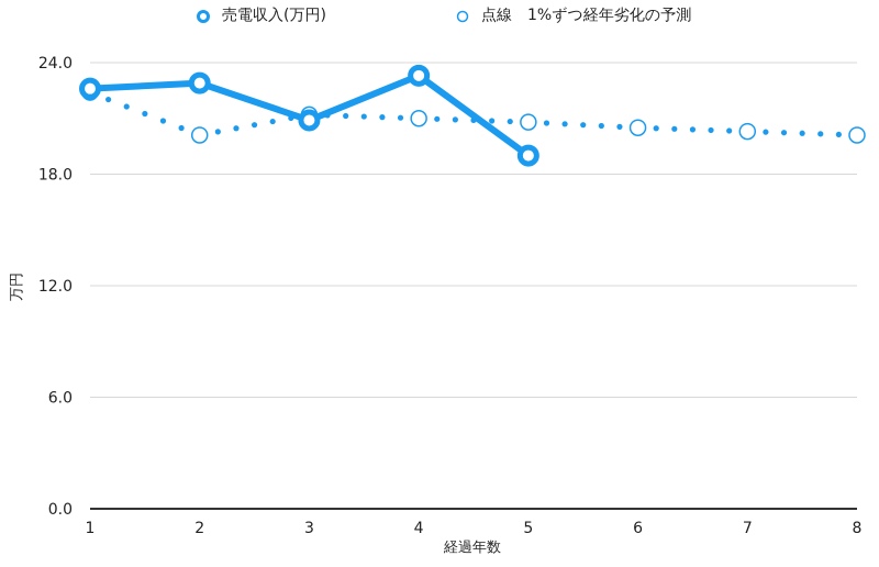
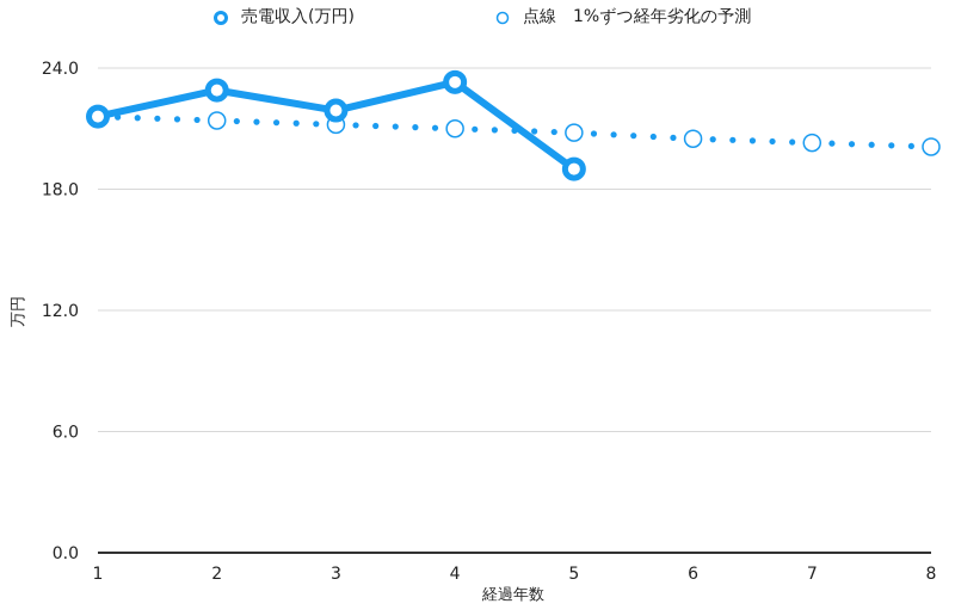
売電収入(万円)/1: 22.6 -> 21.6
点線 1%ずつ経年劣化の予測/1: 22.4 -> 21.6
点線 1%ずつ経年劣化の予測/2: 20.1 -> 21.4
売電収入(万円)/3: 20.9 -> 21.9
